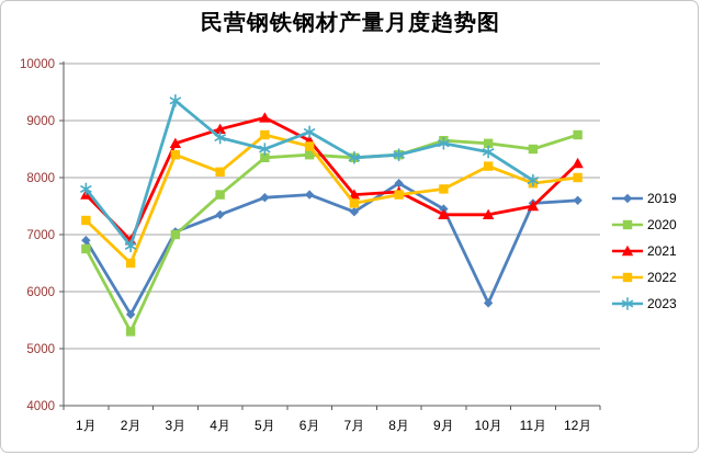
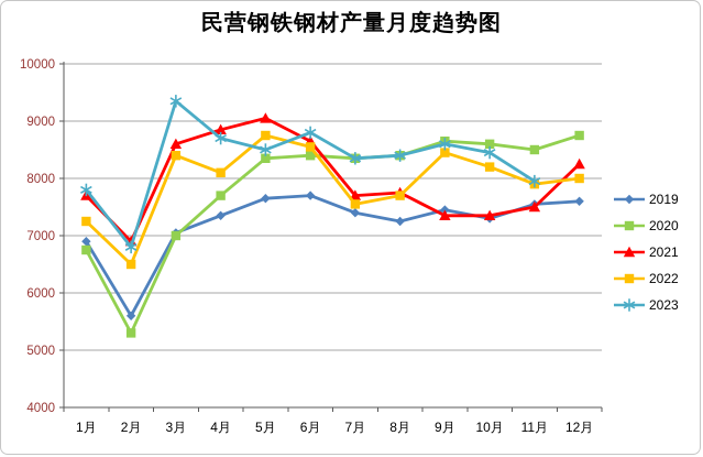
2019/8月: 7900 -> 7200
2022/9月: 7800 -> 8400
2019/10月: 5800 -> 7300
